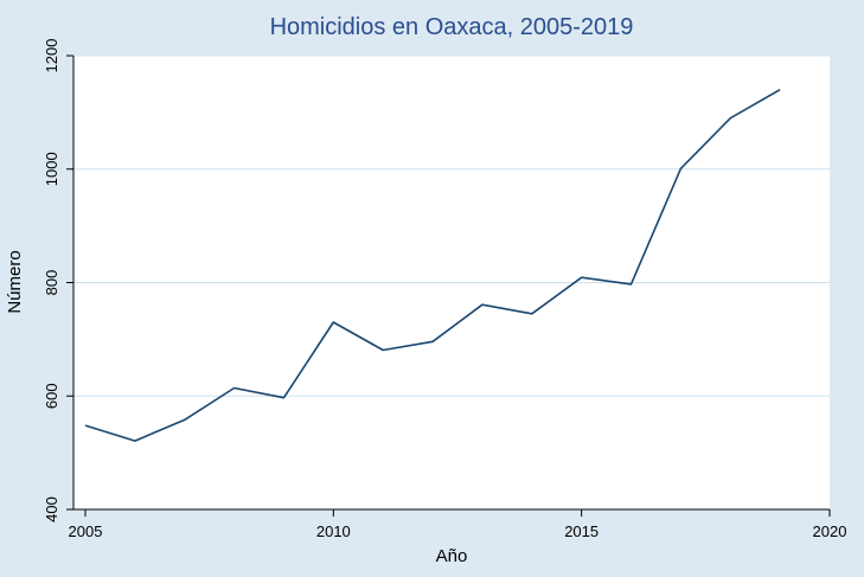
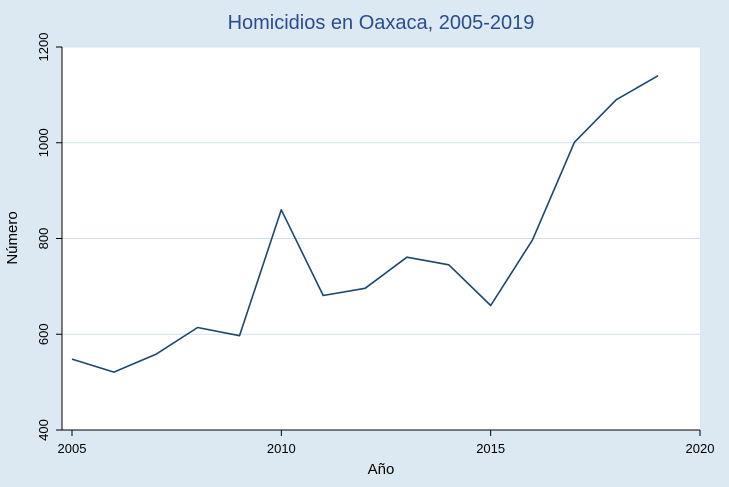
2010: 730 -> 860
2015: 810 -> 660
